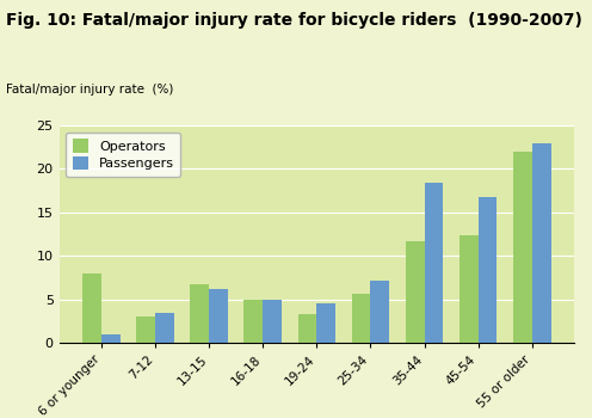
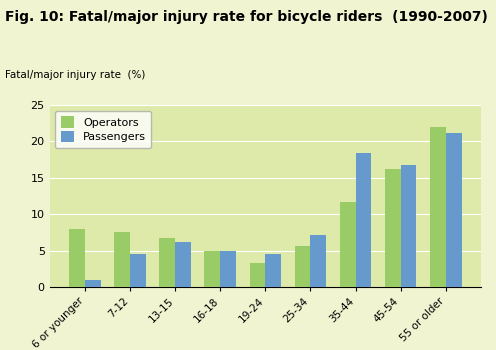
Operators/7-12: 3.0 -> 7.5
Passengers/7-12: 3.4 -> 4.5
Operators/45-54: 12.4 -> 16.2
Passengers/55 or older: 23.0 -> 21.2
